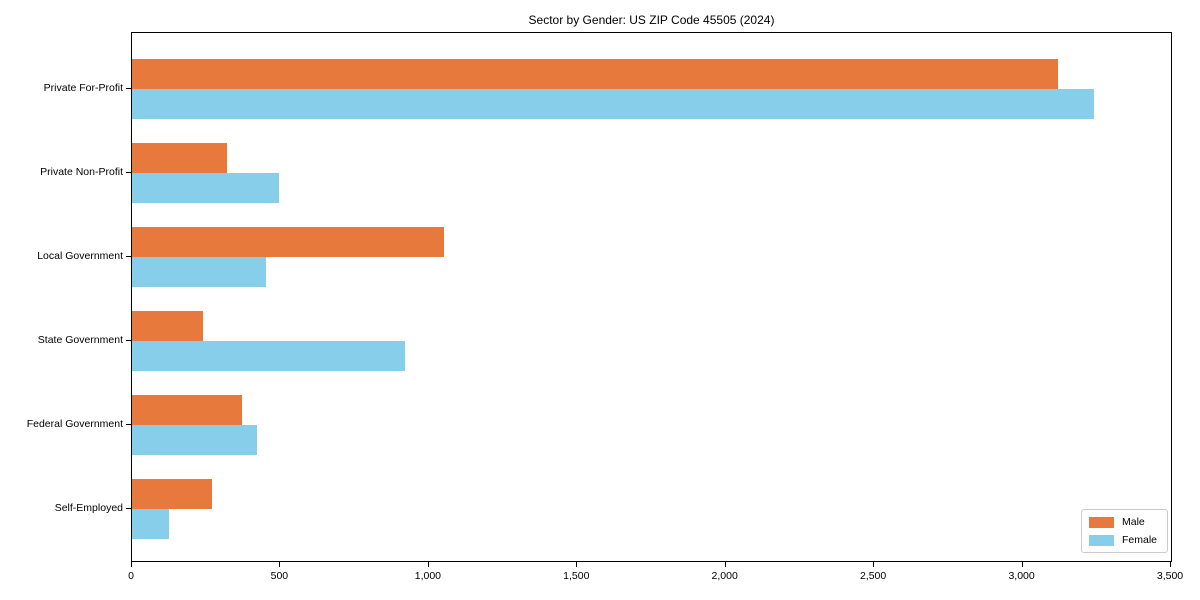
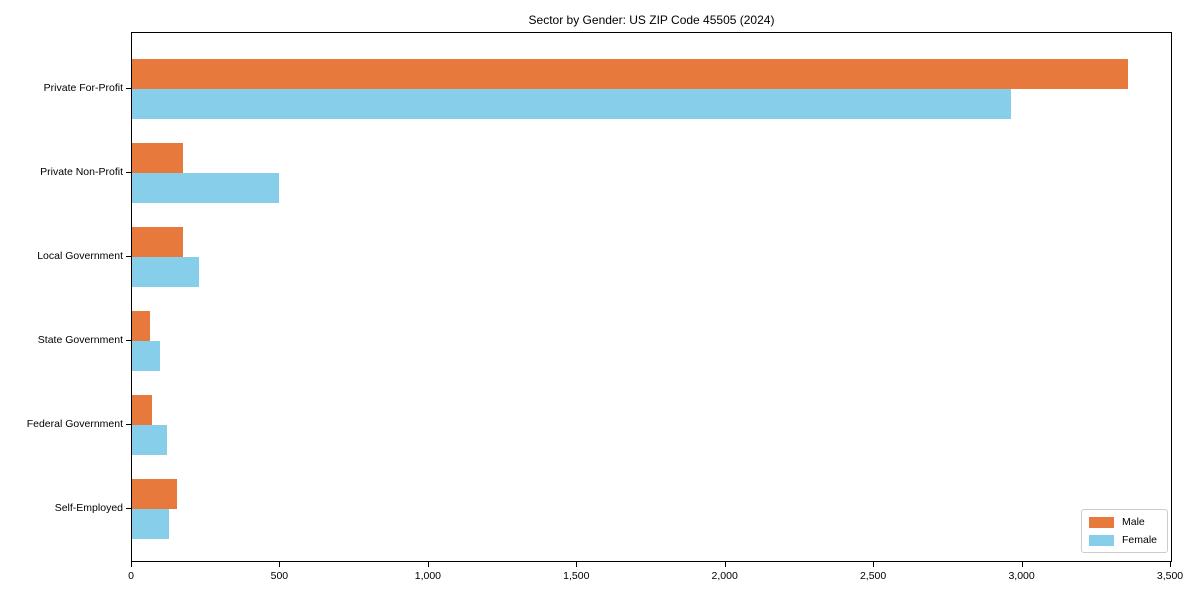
Male/Private For-Profit: 3120 -> 3360
Female/Private For-Profit: 3240 -> 2960
Male/Private Non-Profit: 320 -> 170
Male/Local Government: 1050 -> 170
Female/Local Government: 450 -> 220
Male/State Government: 240 -> 60
Female/State Government: 920 -> 90
Male/Federal Government: 370 -> 70
Female/Federal Government: 420 -> 120
Male/Self-Employed: 270 -> 150
